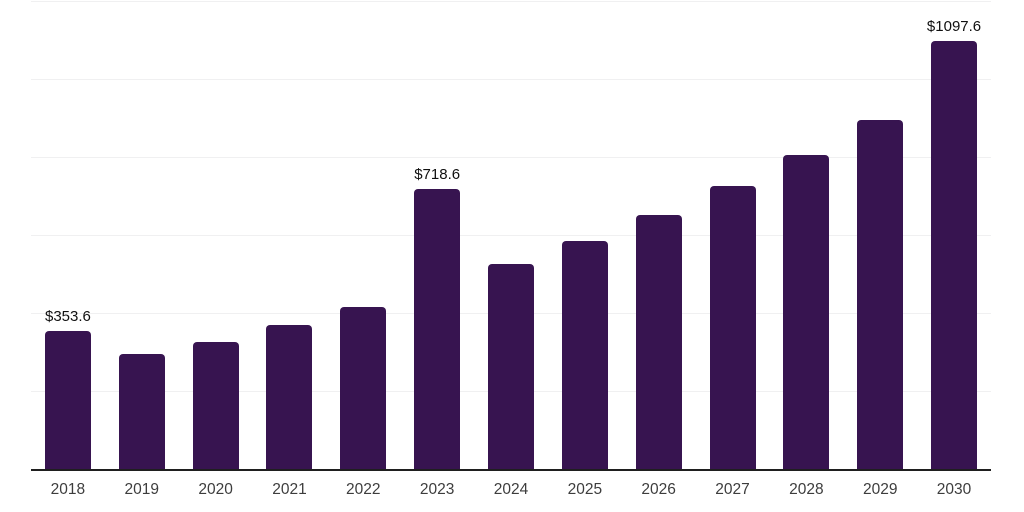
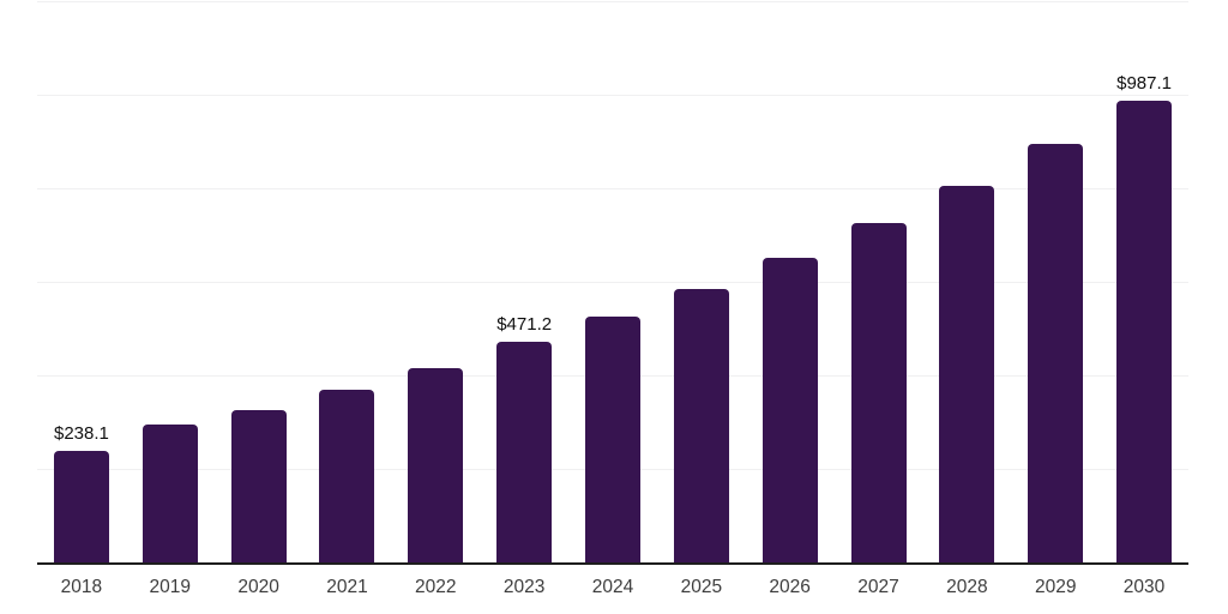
2018: $353.6 -> $238.1
2023: $718.6 -> $471.2
2030: $1097.6 -> $987.1
